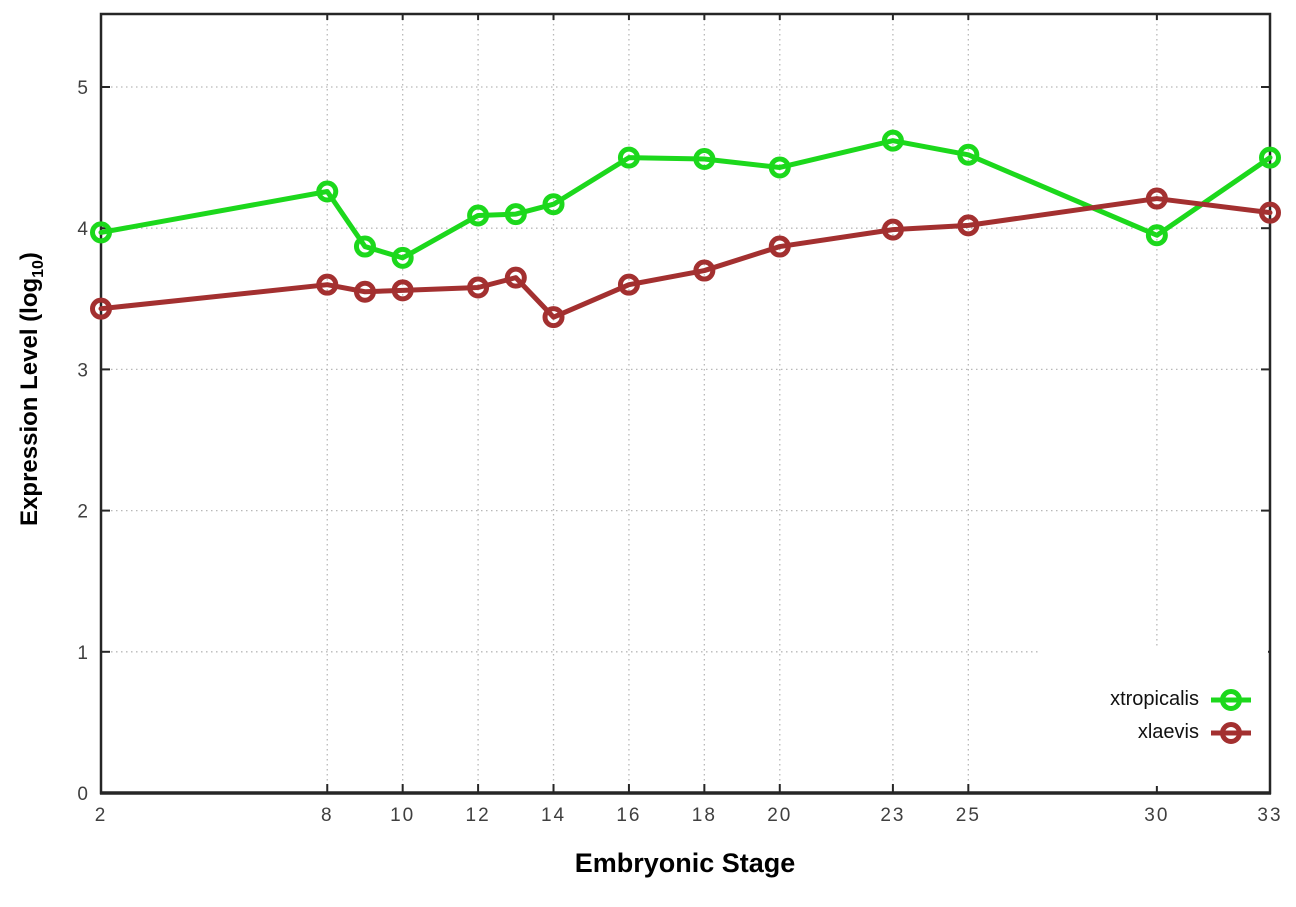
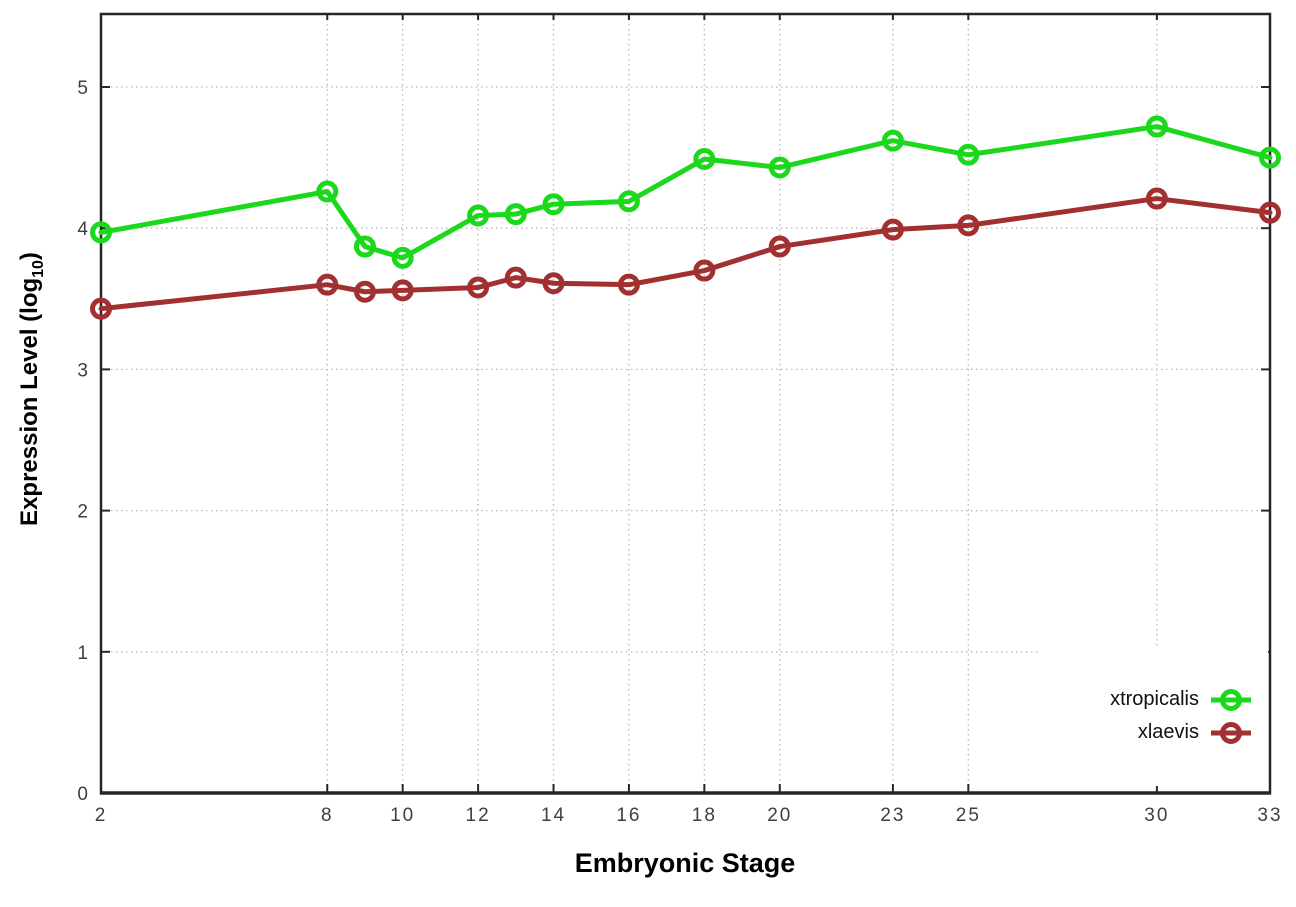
xlaevis/14: 3.37 -> 3.61
xtropicalis/16: 4.50 -> 4.19
xtropicalis/30: 3.95 -> 4.72
